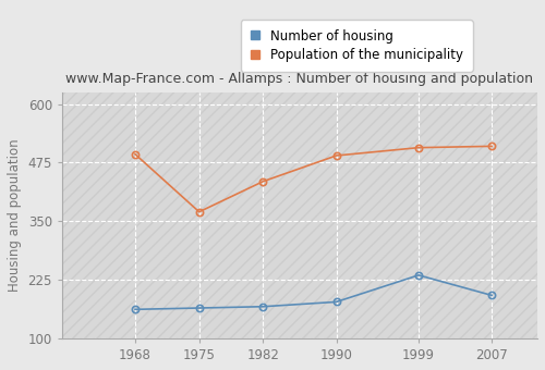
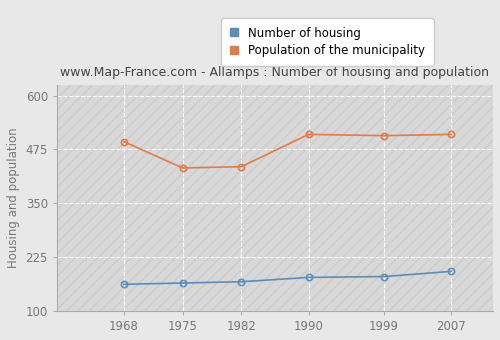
Population of the municipality/1975: 370 -> 432
Population of the municipality/1990: 490 -> 510
Number of housing/1999: 235 -> 180
